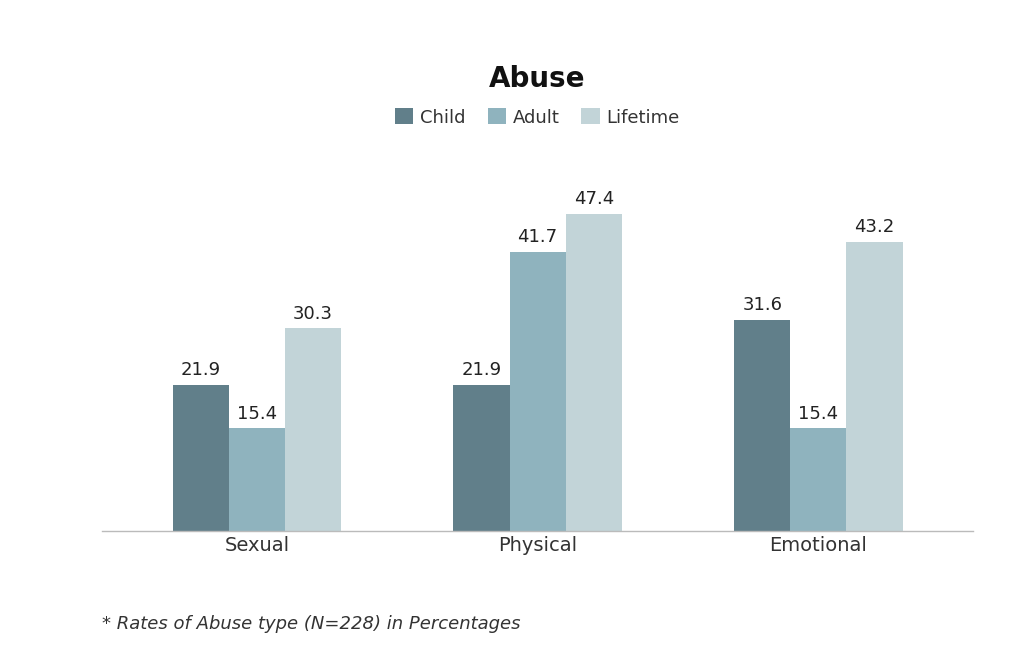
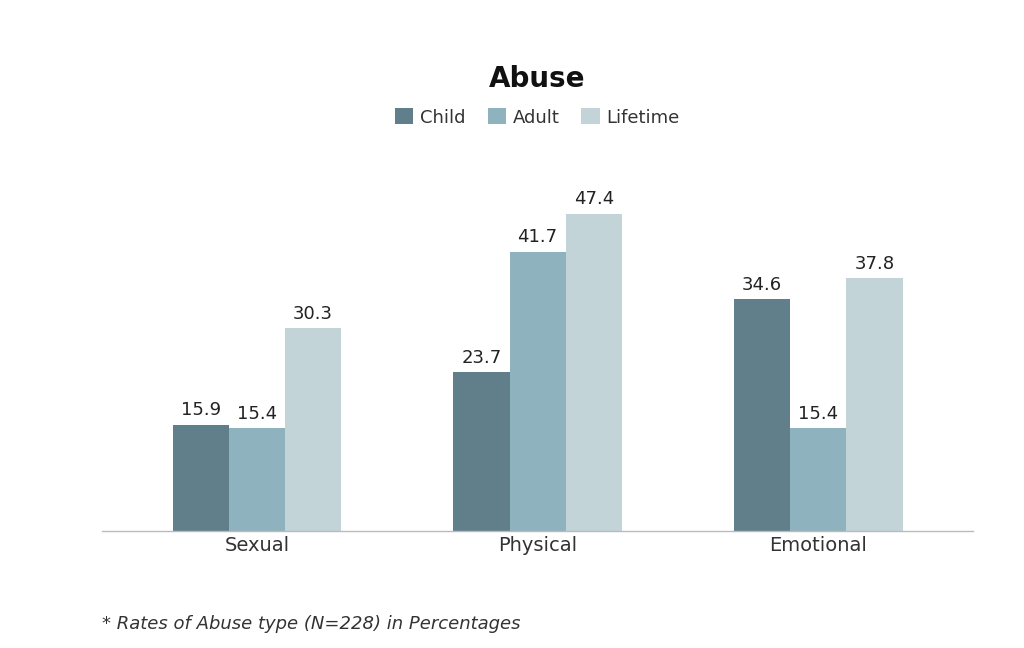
Child/Sexual: 21.9 -> 15.9
Child/Physical: 21.9 -> 23.7
Child/Emotional: 31.6 -> 34.6
Lifetime/Emotional: 43.2 -> 37.8
